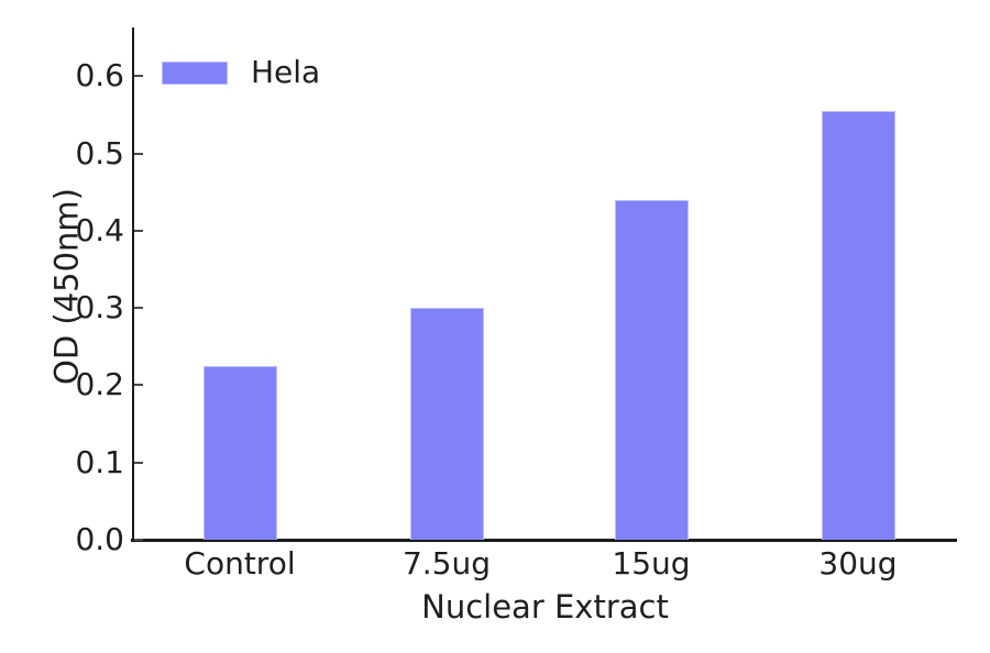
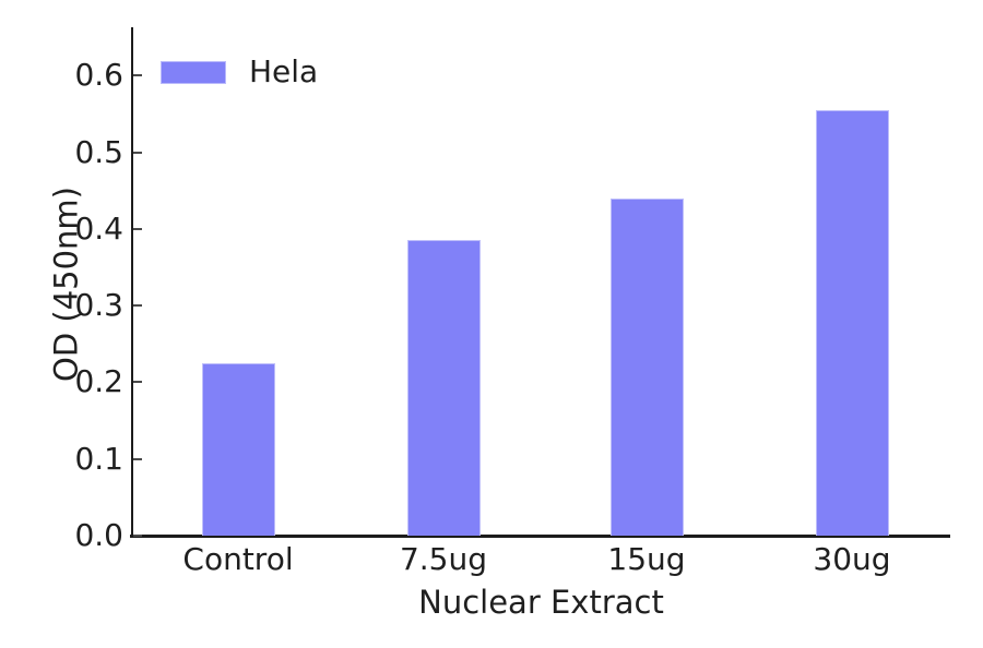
7.5ug: 0.30 -> 0.39
